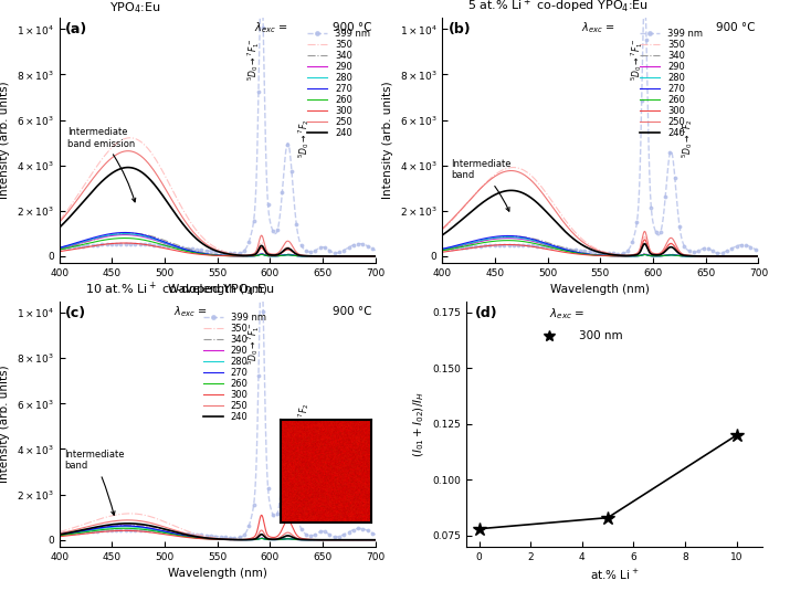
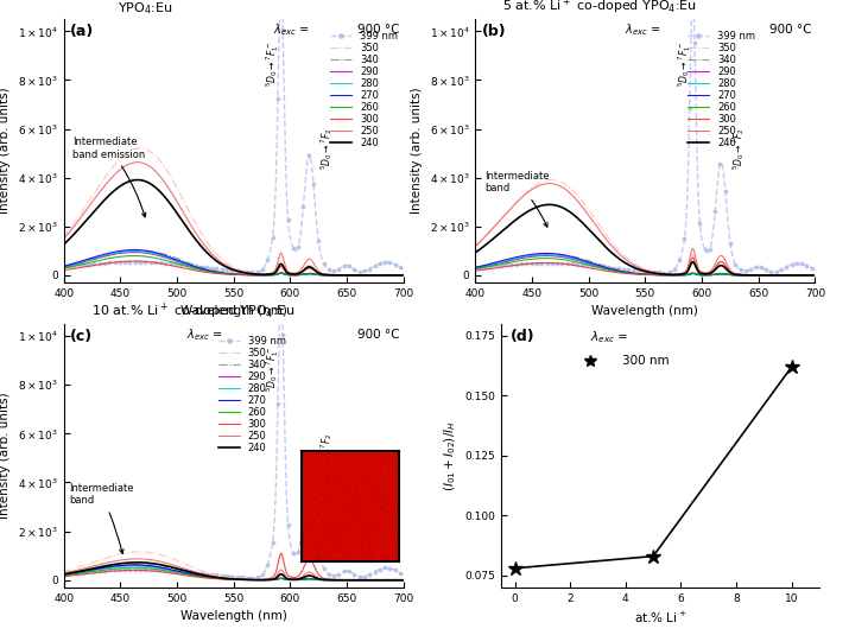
10: 0.120 -> 0.162
